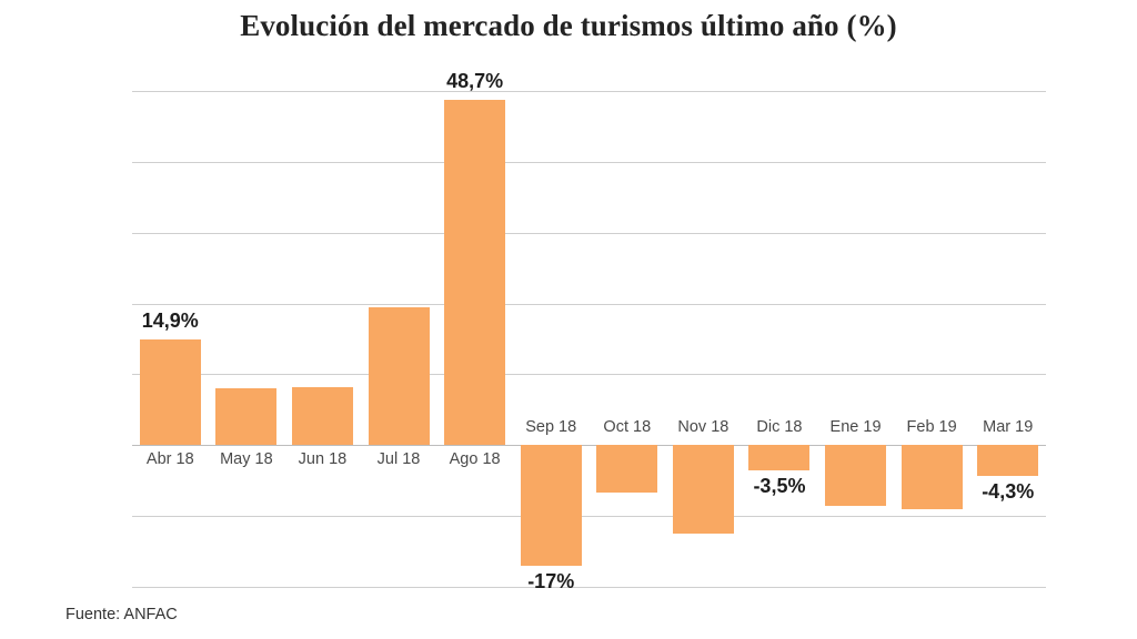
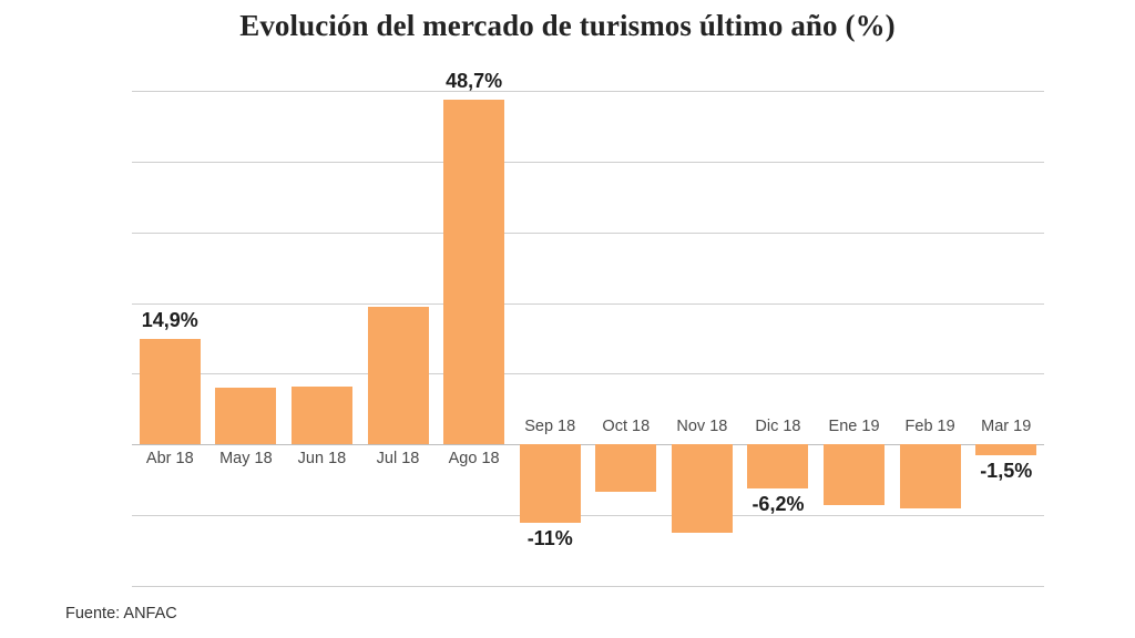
Sep 18: -17% -> -11%
Dic 18: -3,5% -> -6,2%
Mar 19: -4,3% -> -1,5%
